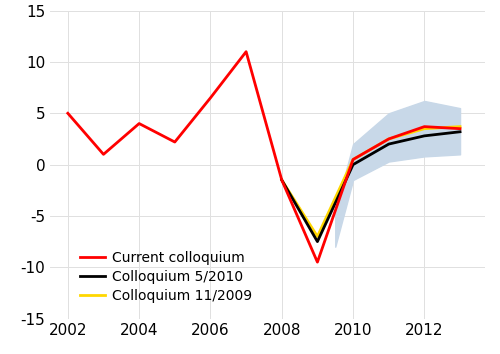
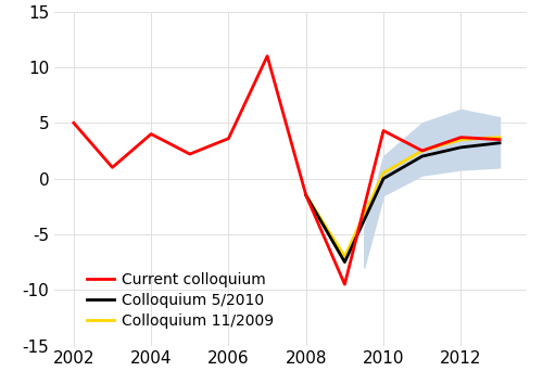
Current colloquium/2006: 6.5 -> 3.6
Current colloquium/2010: 0.5 -> 4.3
